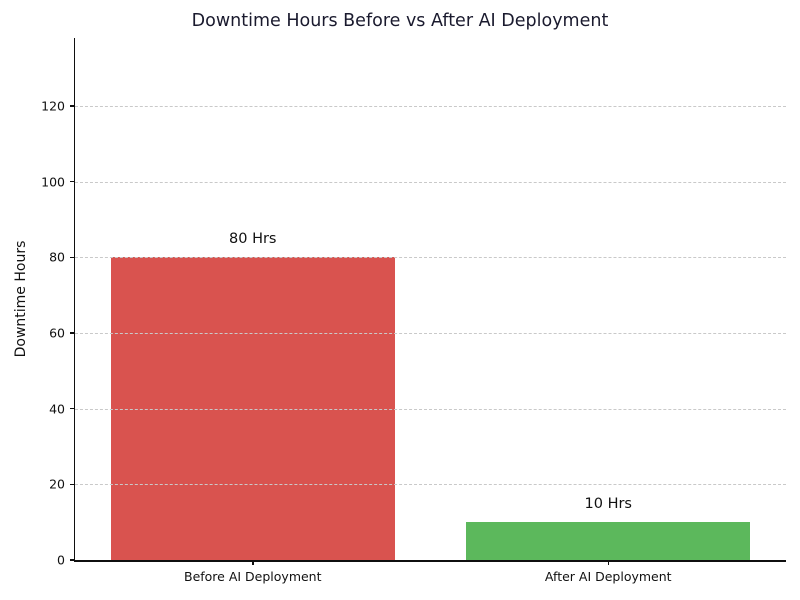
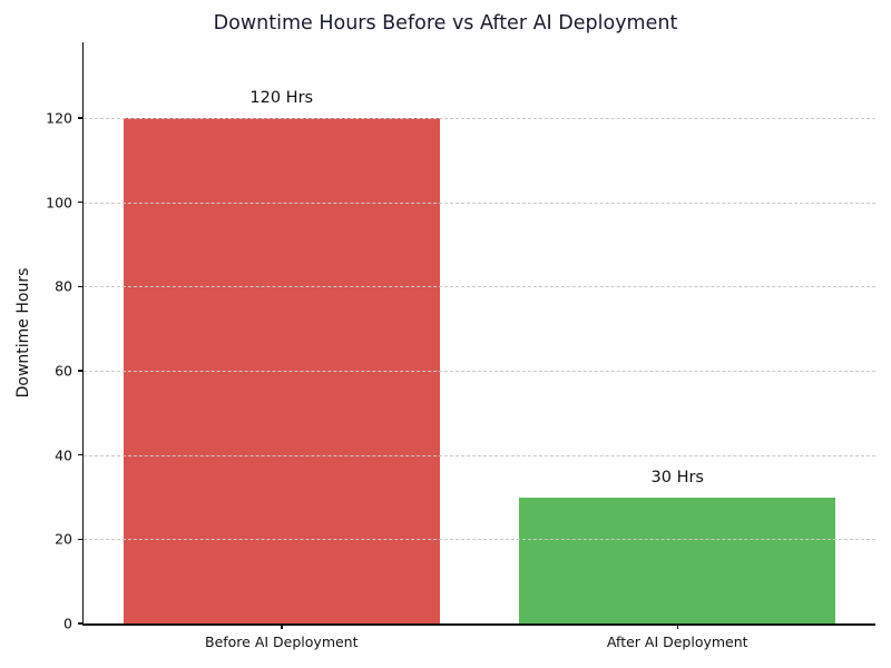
Before AI Deployment: 80 -> 120
After AI Deployment: 10 -> 30
